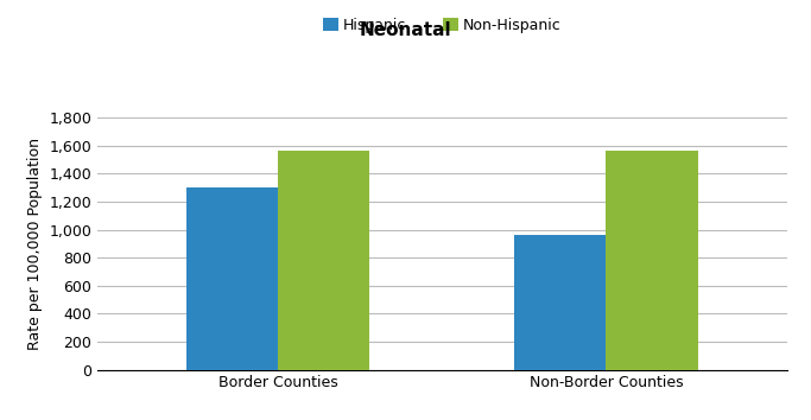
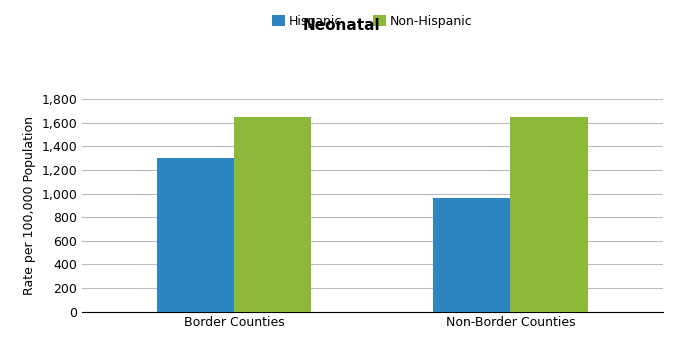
Non-Hispanic/Border Counties: 1,560 -> 1,650
Non-Hispanic/Non-Border Counties: 1,560 -> 1,650
